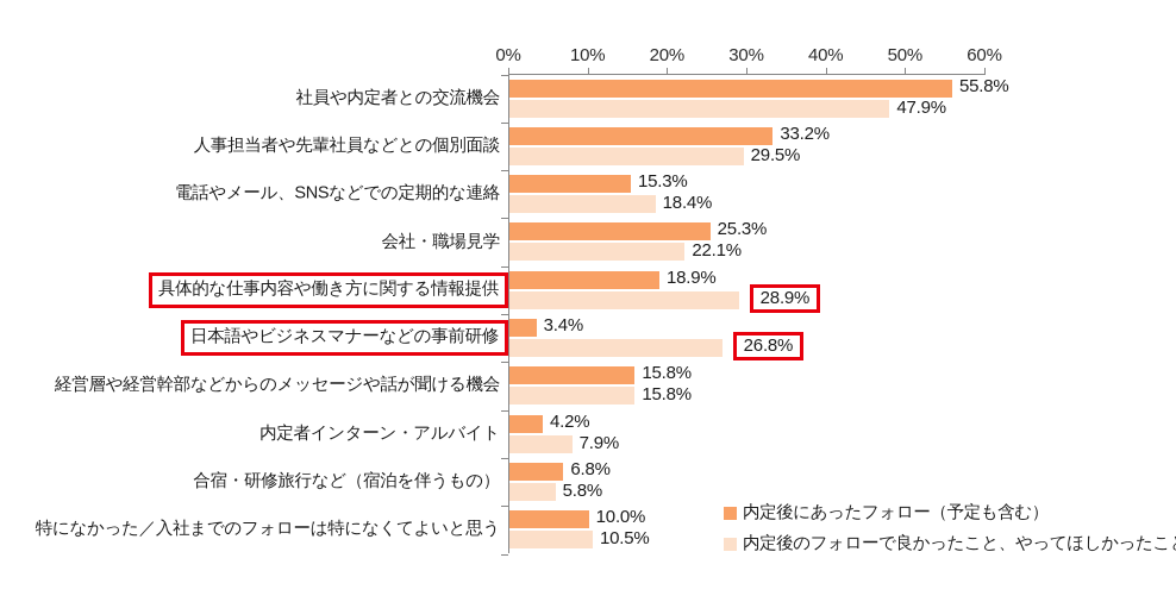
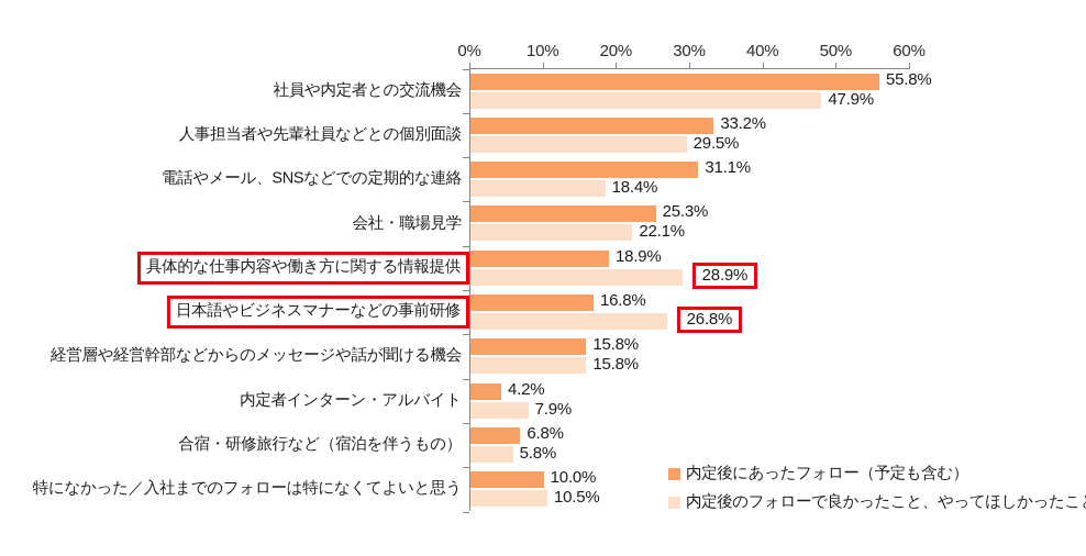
内定後にあったフォロー（予定も含む）/電話やメール、SNSなどでの定期的な連絡: 15.3% -> 31.1%
内定後にあったフォロー（予定も含む）/日本語やビジネスマナーなどの事前研修: 3.4% -> 16.8%
